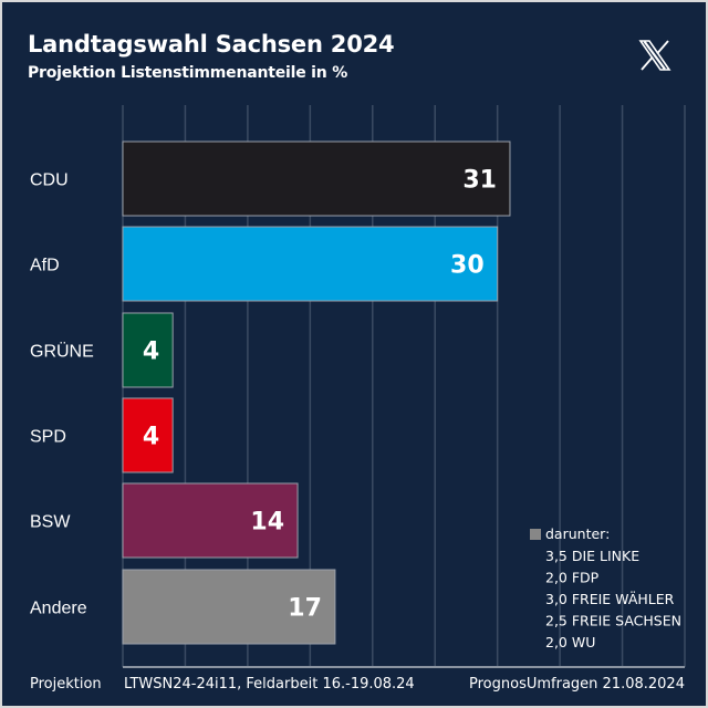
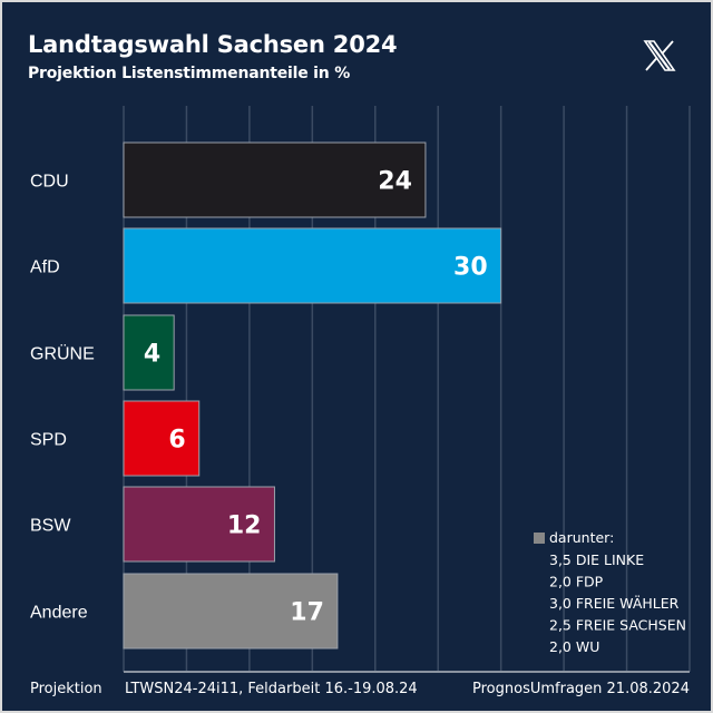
CDU: 31 -> 24
SPD: 4 -> 6
BSW: 14 -> 12
